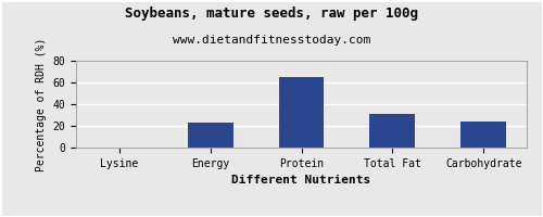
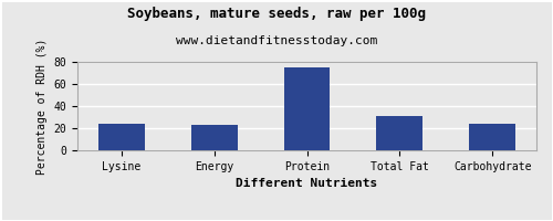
Lysine: 0 -> 24
Protein: 65 -> 75
